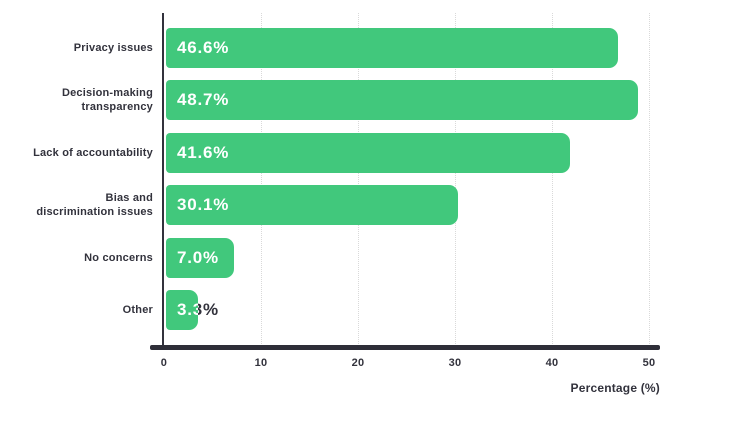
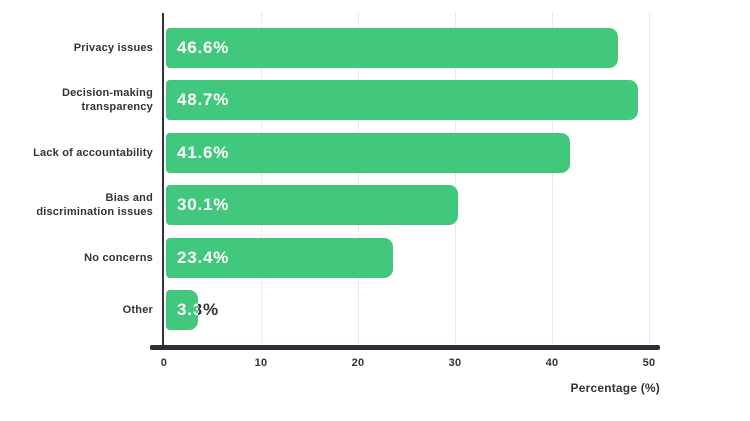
No concerns: 7.0% -> 23.4%
